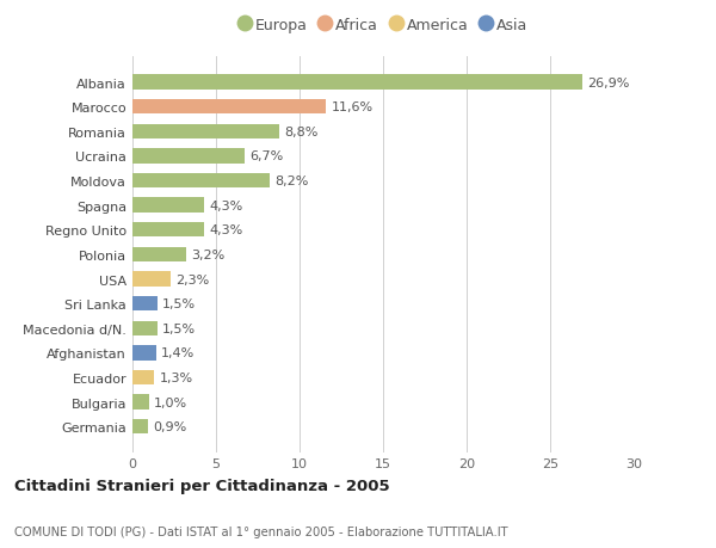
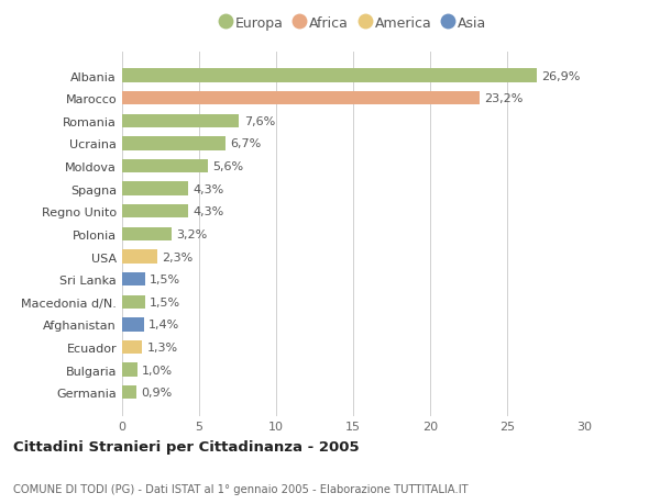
Marocco: 11,6% -> 23,2%
Romania: 8,8% -> 7,6%
Moldova: 8,2% -> 5,6%
